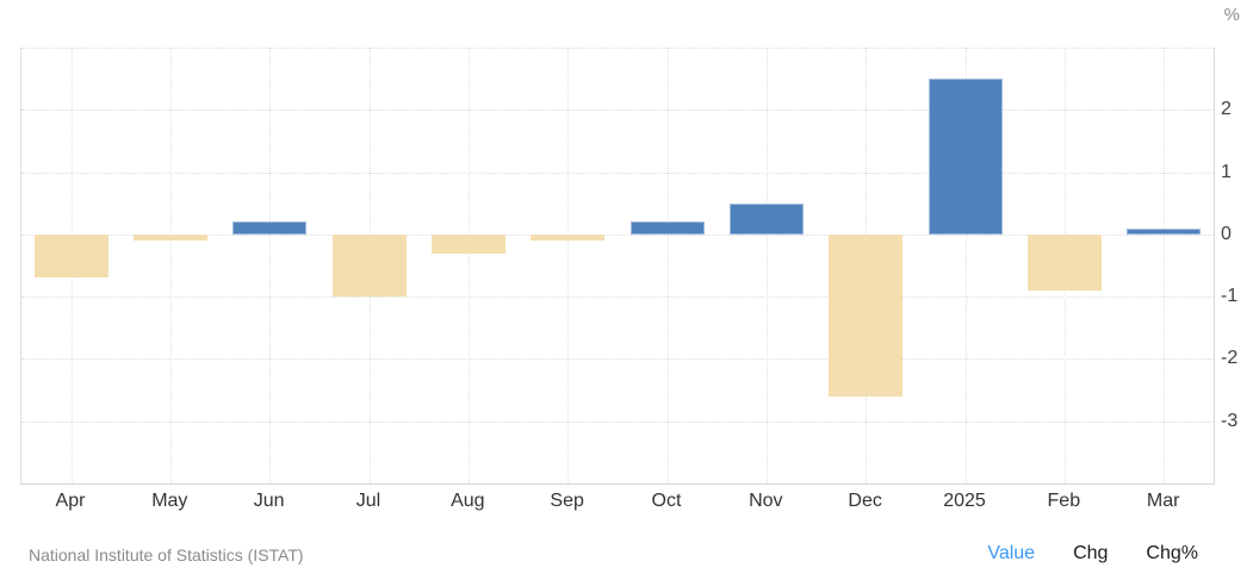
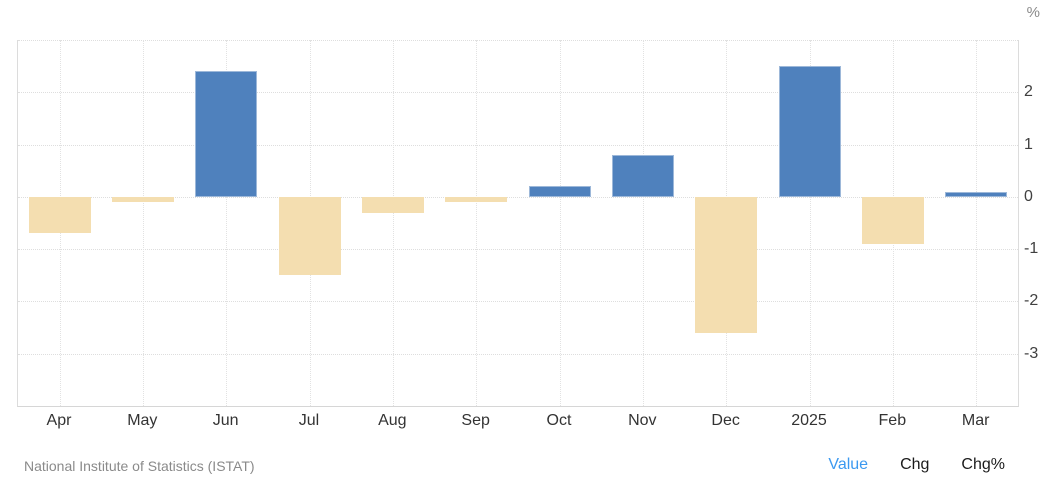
Jun: 0.2 -> 2.4
Jul: -1.0 -> -1.5
Nov: 0.5 -> 0.8
